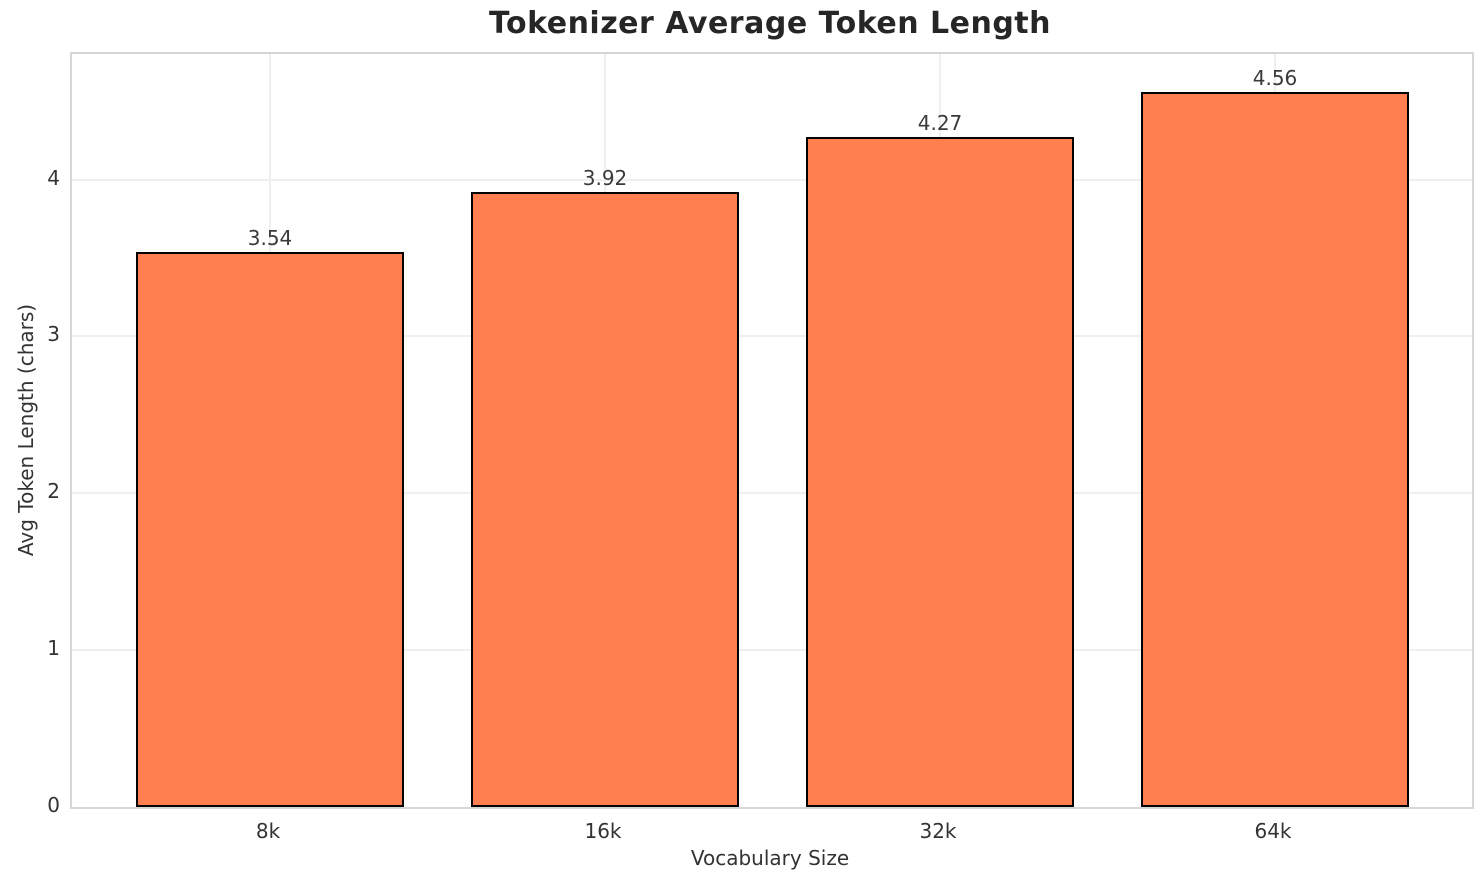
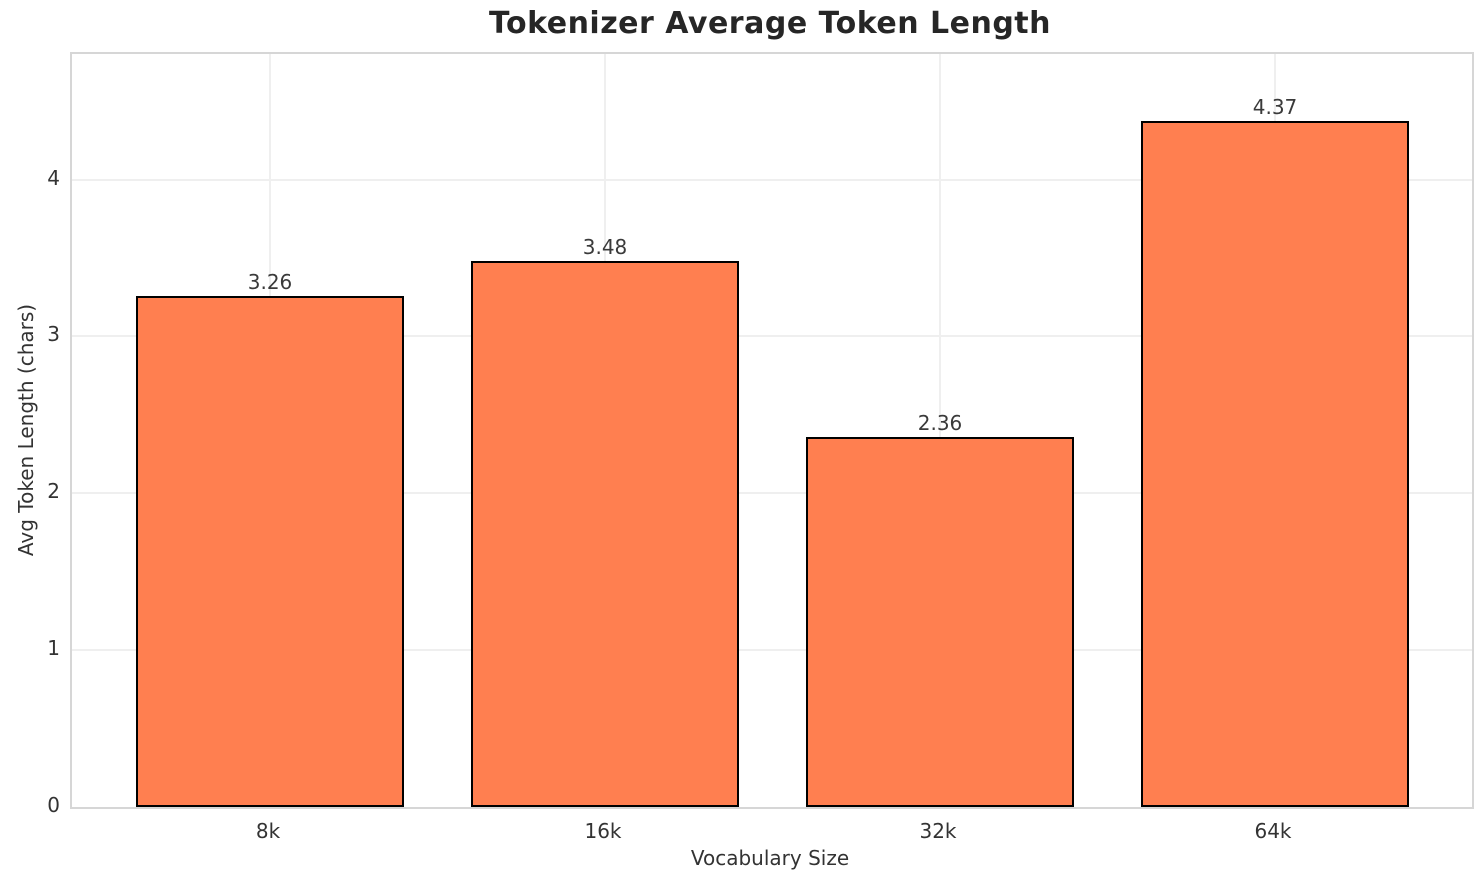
8k: 3.54 -> 3.26
16k: 3.92 -> 3.48
32k: 4.27 -> 2.36
64k: 4.56 -> 4.37
